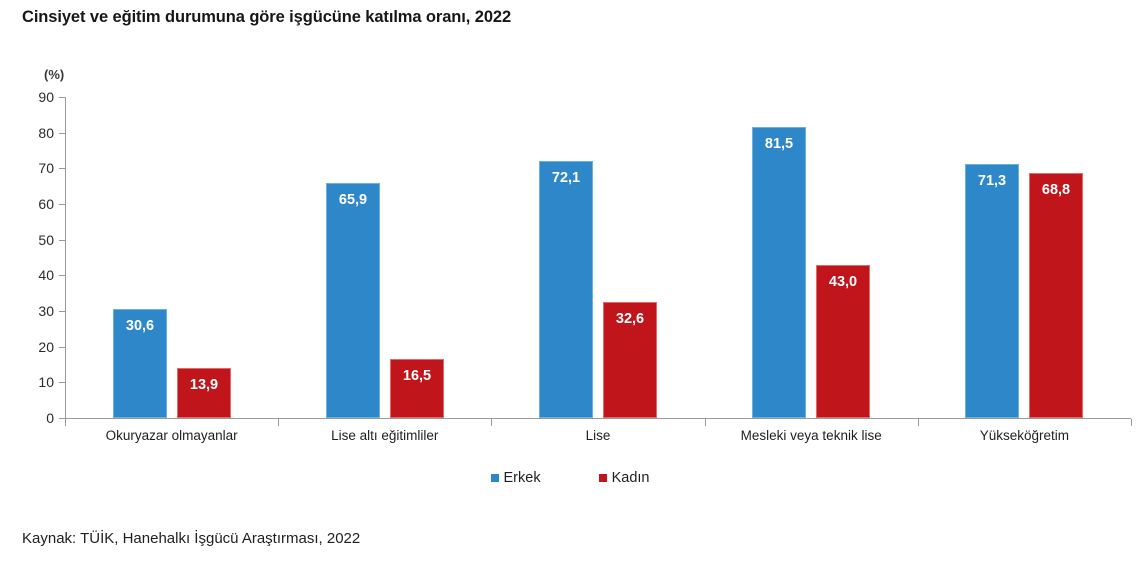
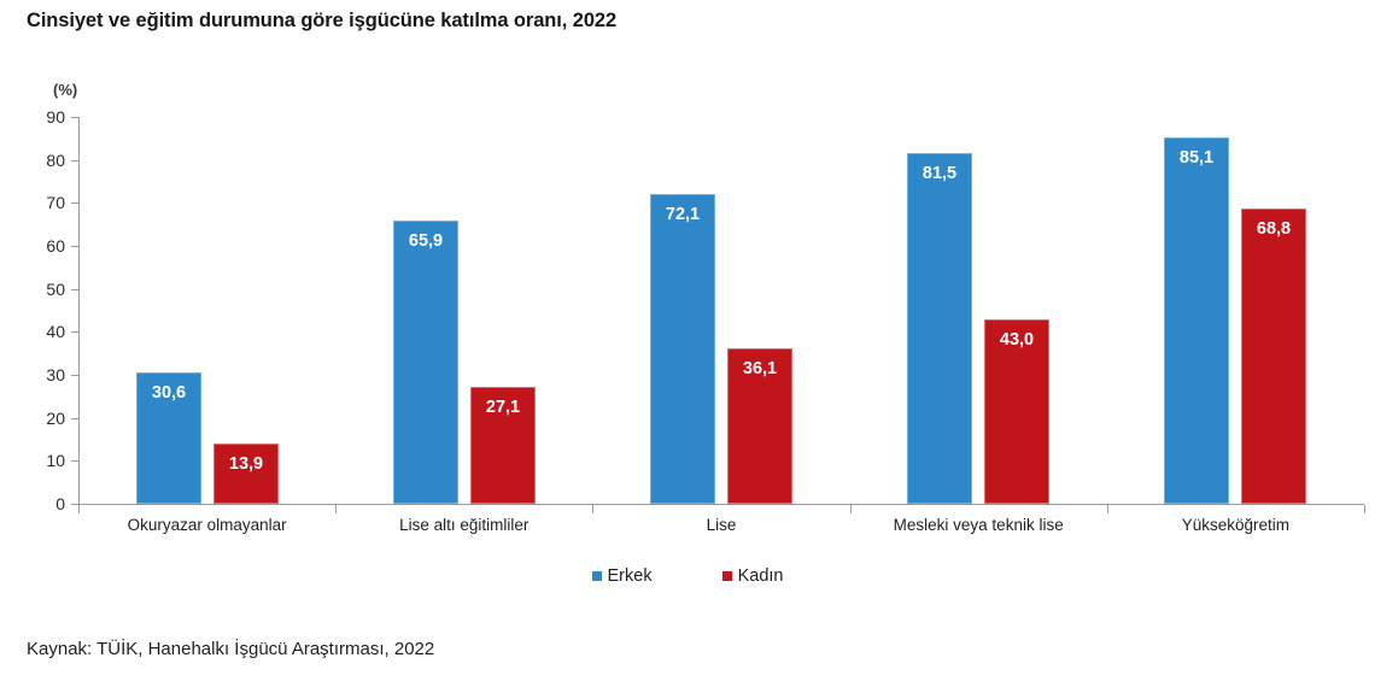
Kadın/Lise altı eğitimliler: 16,5 -> 27,1
Kadın/Lise: 32,6 -> 36,1
Erkek/Yükseköğretim: 71,3 -> 85,1
